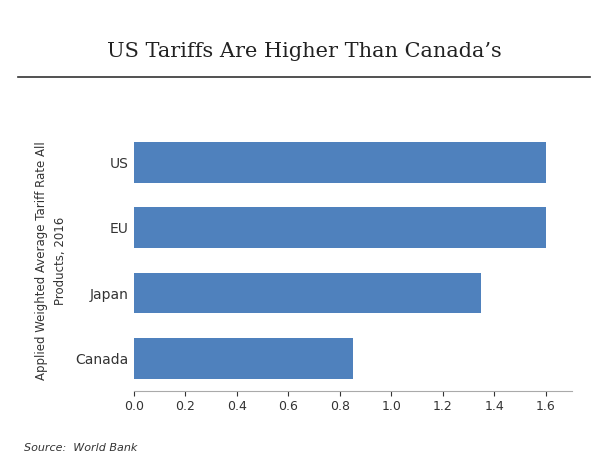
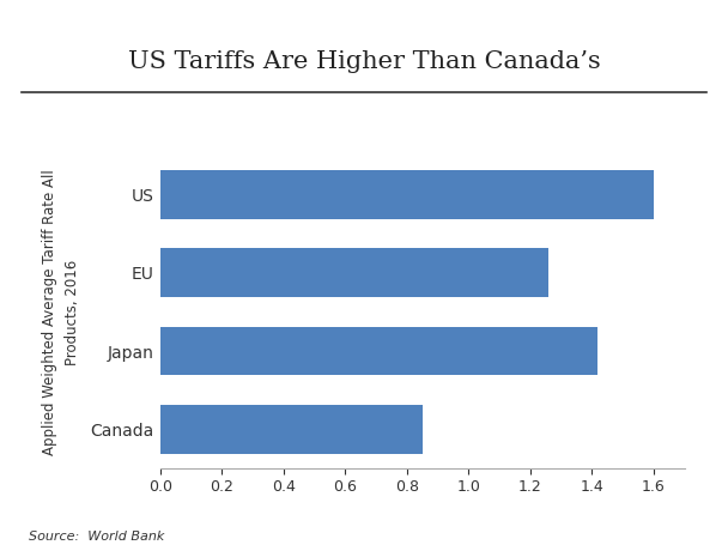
EU: 1.60 -> 1.26
Japan: 1.35 -> 1.42
